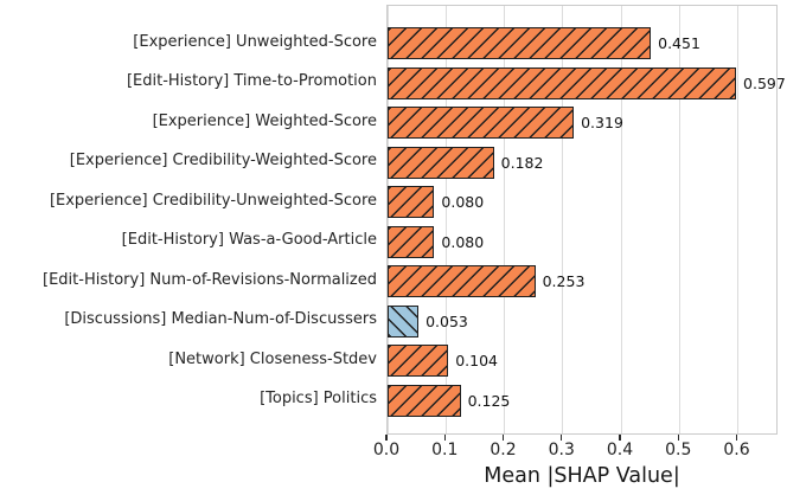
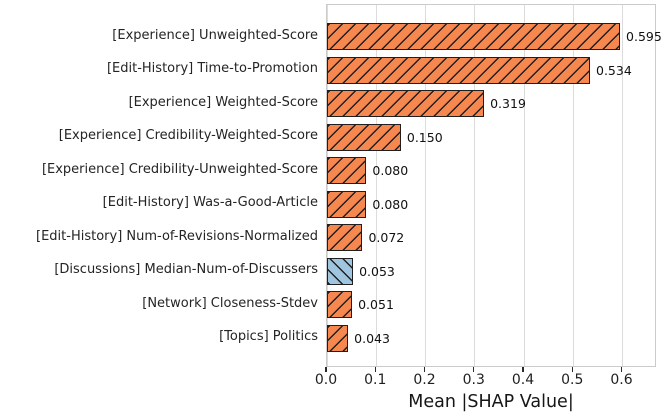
[Experience] Unweighted-Score: 0.451 -> 0.595
[Edit-History] Time-to-Promotion: 0.597 -> 0.534
[Experience] Credibility-Weighted-Score: 0.182 -> 0.150
[Edit-History] Num-of-Revisions-Normalized: 0.253 -> 0.072
[Network] Closeness-Stdev: 0.104 -> 0.051
[Topics] Politics: 0.125 -> 0.043
